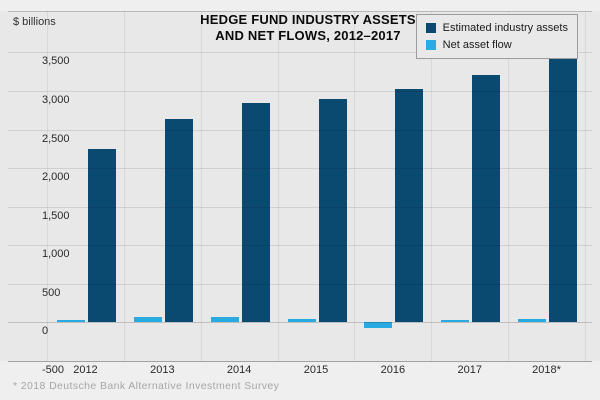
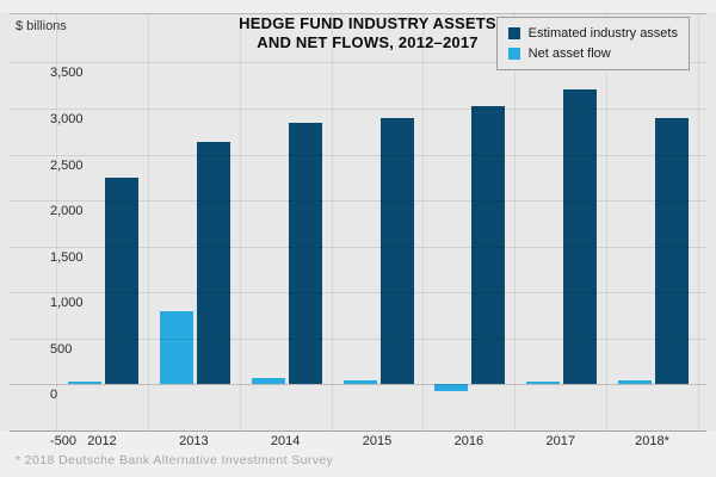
Net asset flow/2013: 100 -> 800
Estimated industry assets/2018*: 3400 -> 2900
